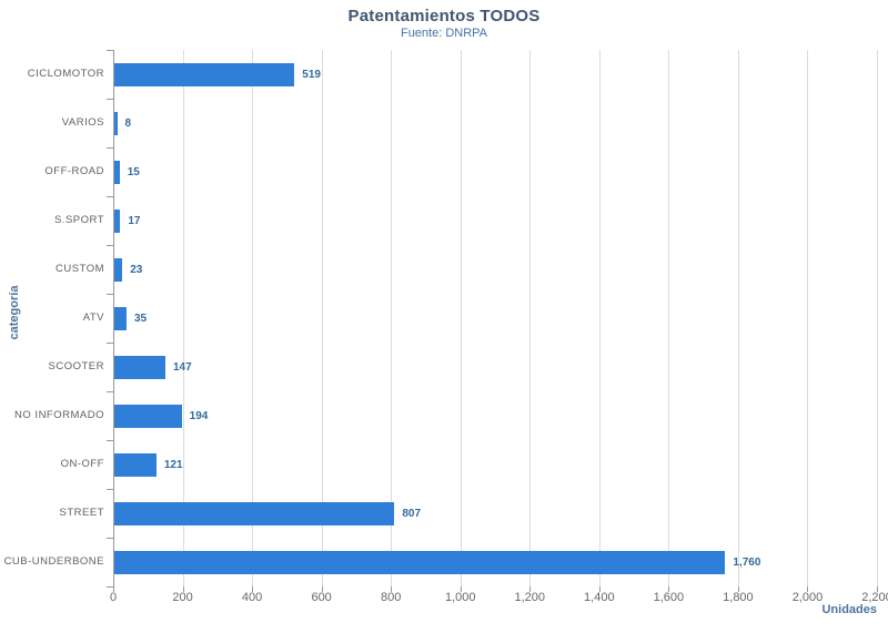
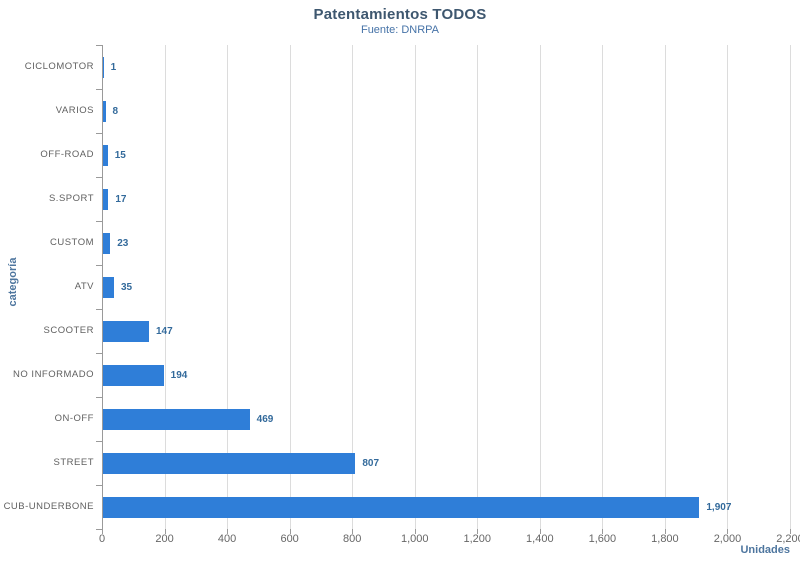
CICLOMOTOR: 519 -> 1
ON-OFF: 121 -> 469
CUB-UNDERBONE: 1,760 -> 1,907
